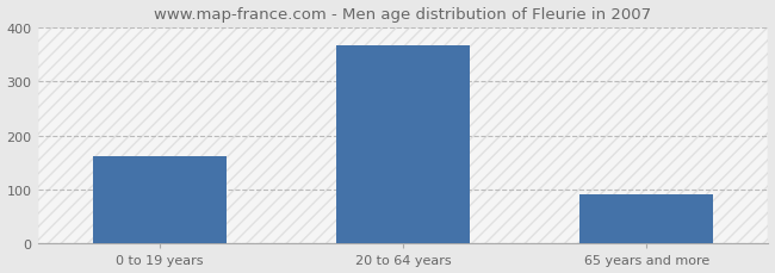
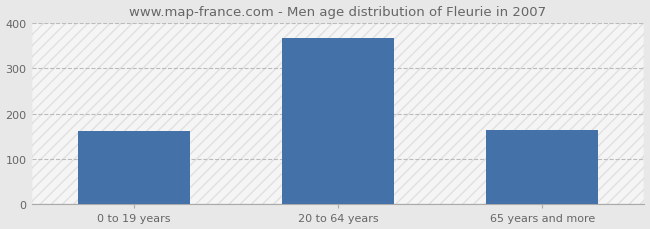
65 years and more: 92 -> 165
